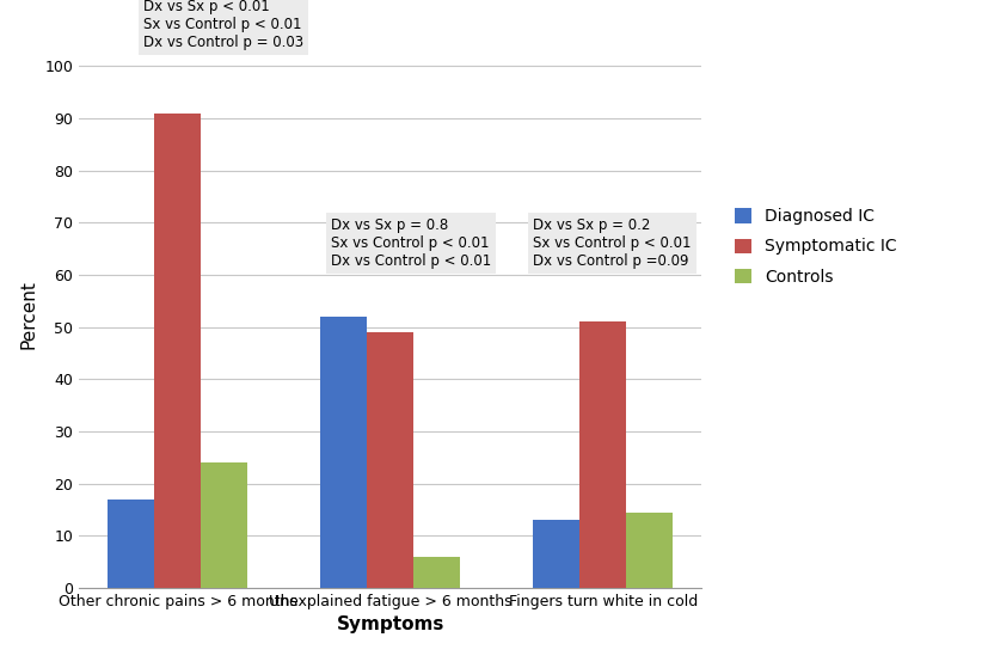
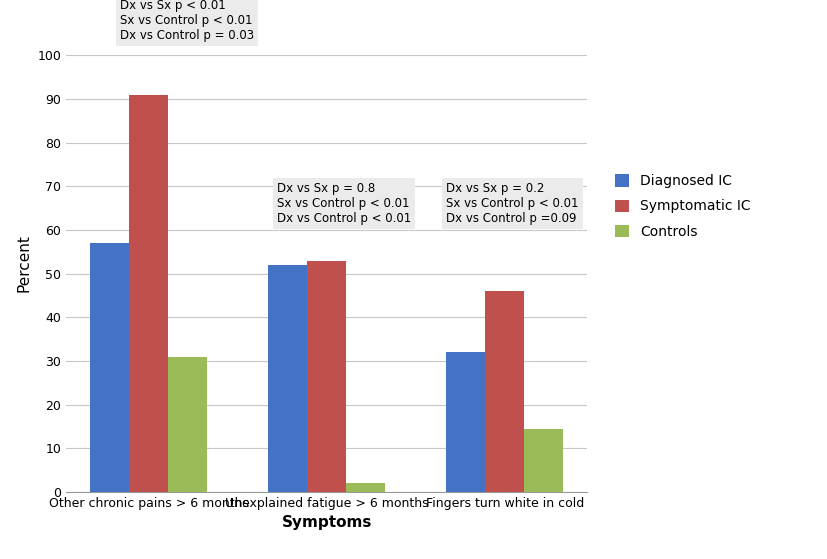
Diagnosed IC/Other chronic pains > 6 months: 17 -> 57
Controls/Other chronic pains > 6 months: 24.0 -> 31.0
Symptomatic IC/Unexplained fatigue > 6 months: 49 -> 53
Controls/Unexplained fatigue > 6 months: 6.0 -> 2.0
Diagnosed IC/Fingers turn white in cold: 13 -> 32
Symptomatic IC/Fingers turn white in cold: 51 -> 46
